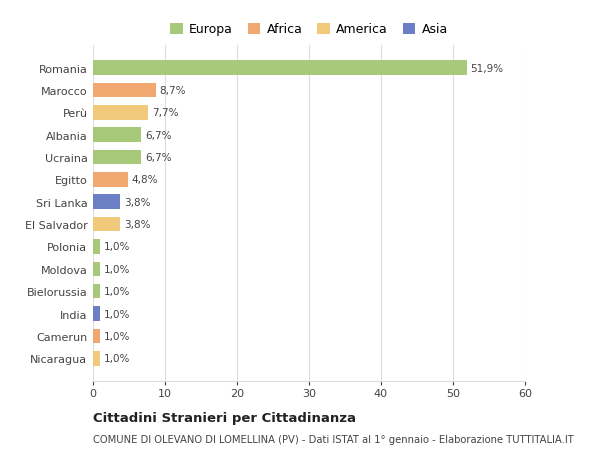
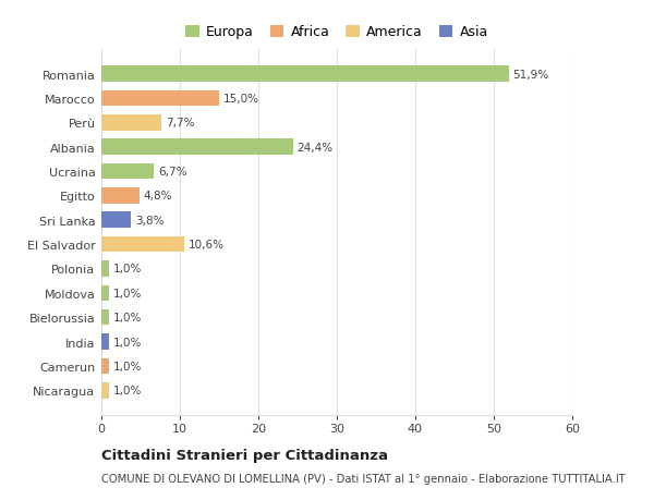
Marocco: 8,7% -> 15,0%
Albania: 6,7% -> 24,4%
El Salvador: 3,8% -> 10,6%
